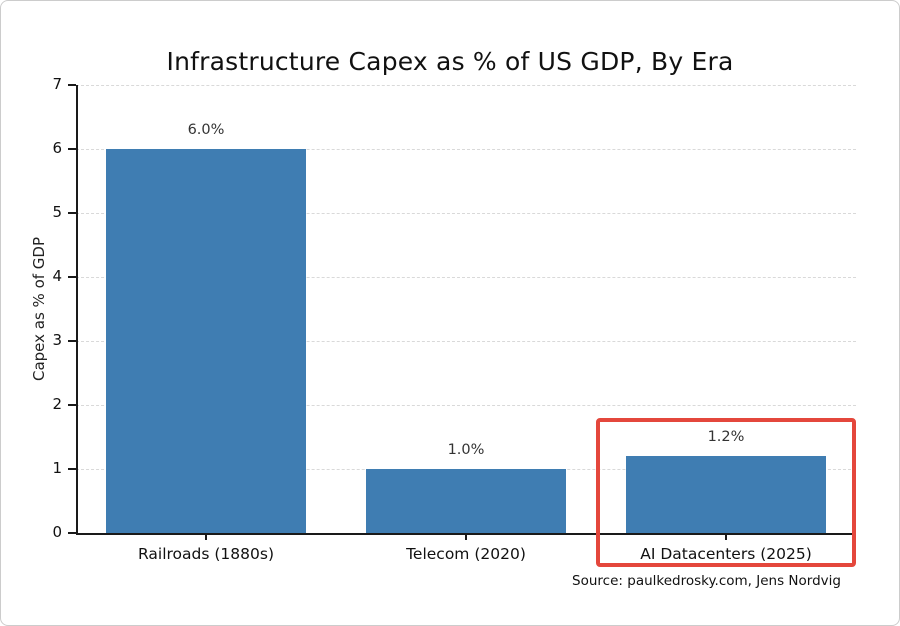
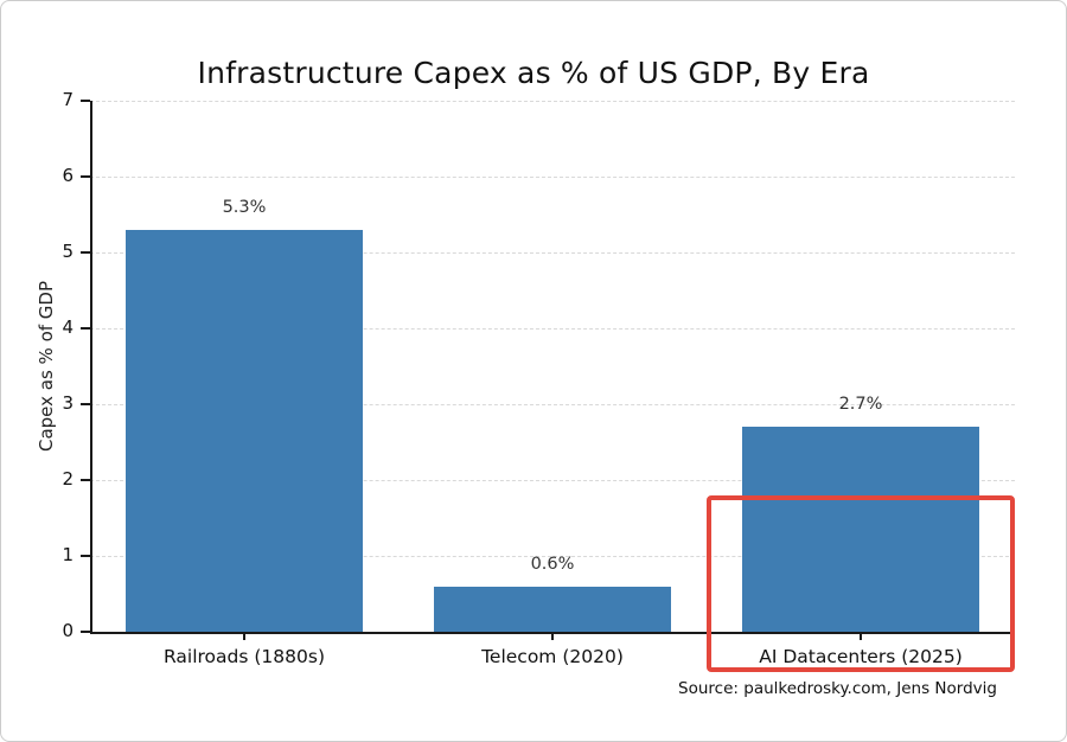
Railroads (1880s): 6.0% -> 5.3%
Telecom (2020): 1.0% -> 0.6%
AI Datacenters (2025): 1.2% -> 2.7%
